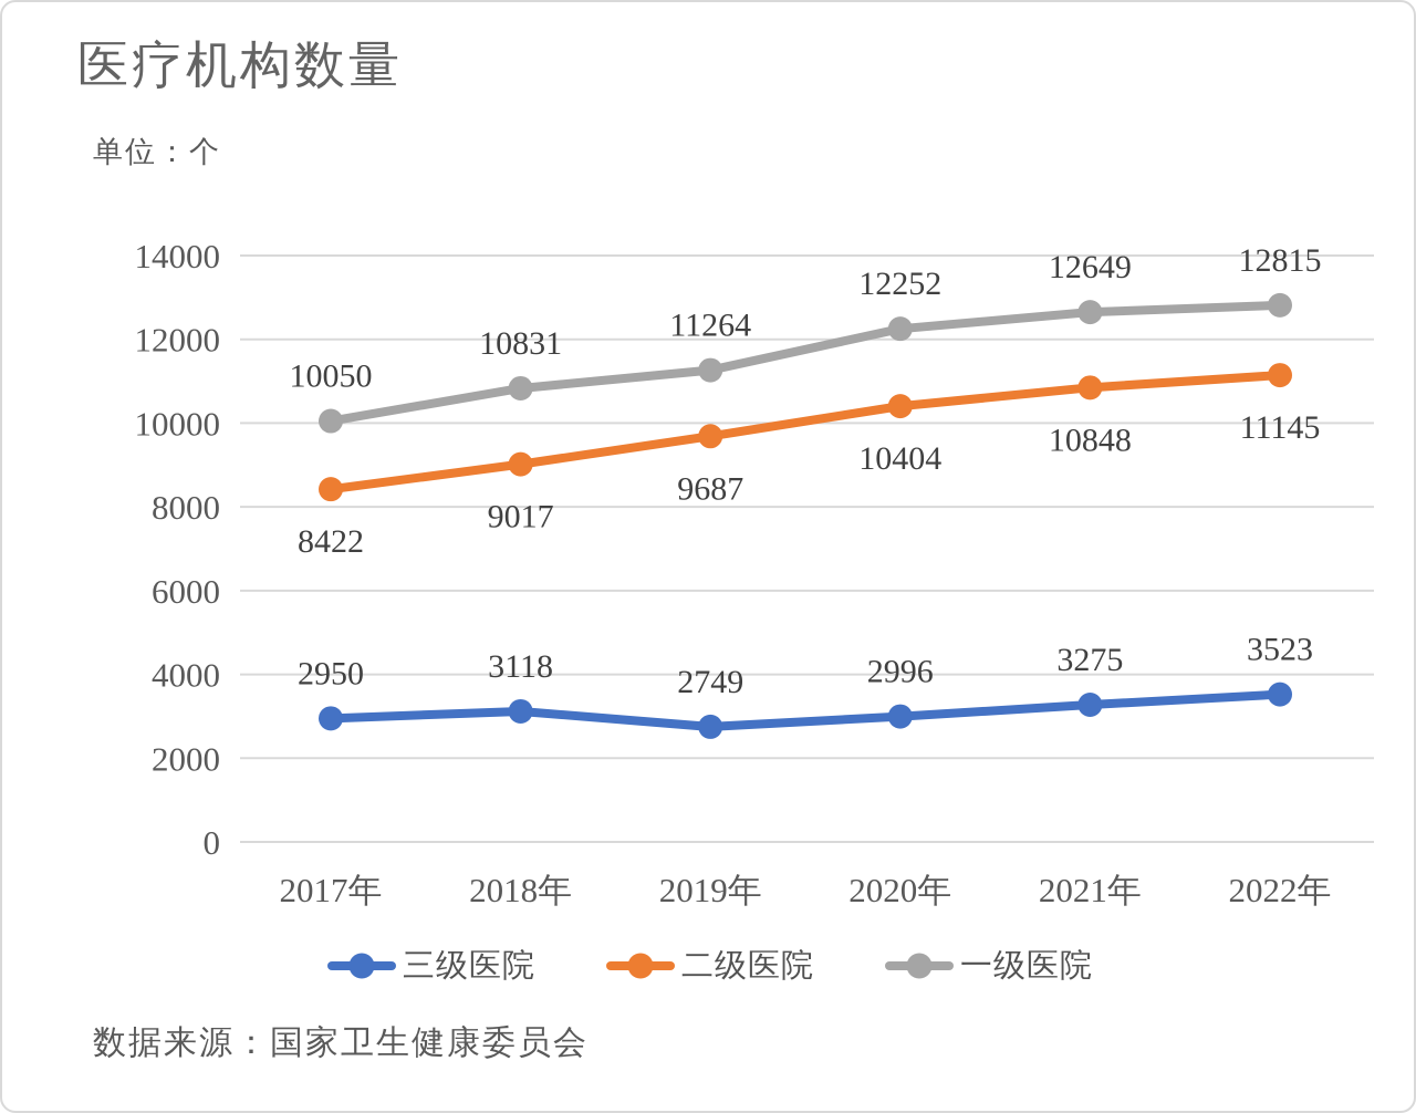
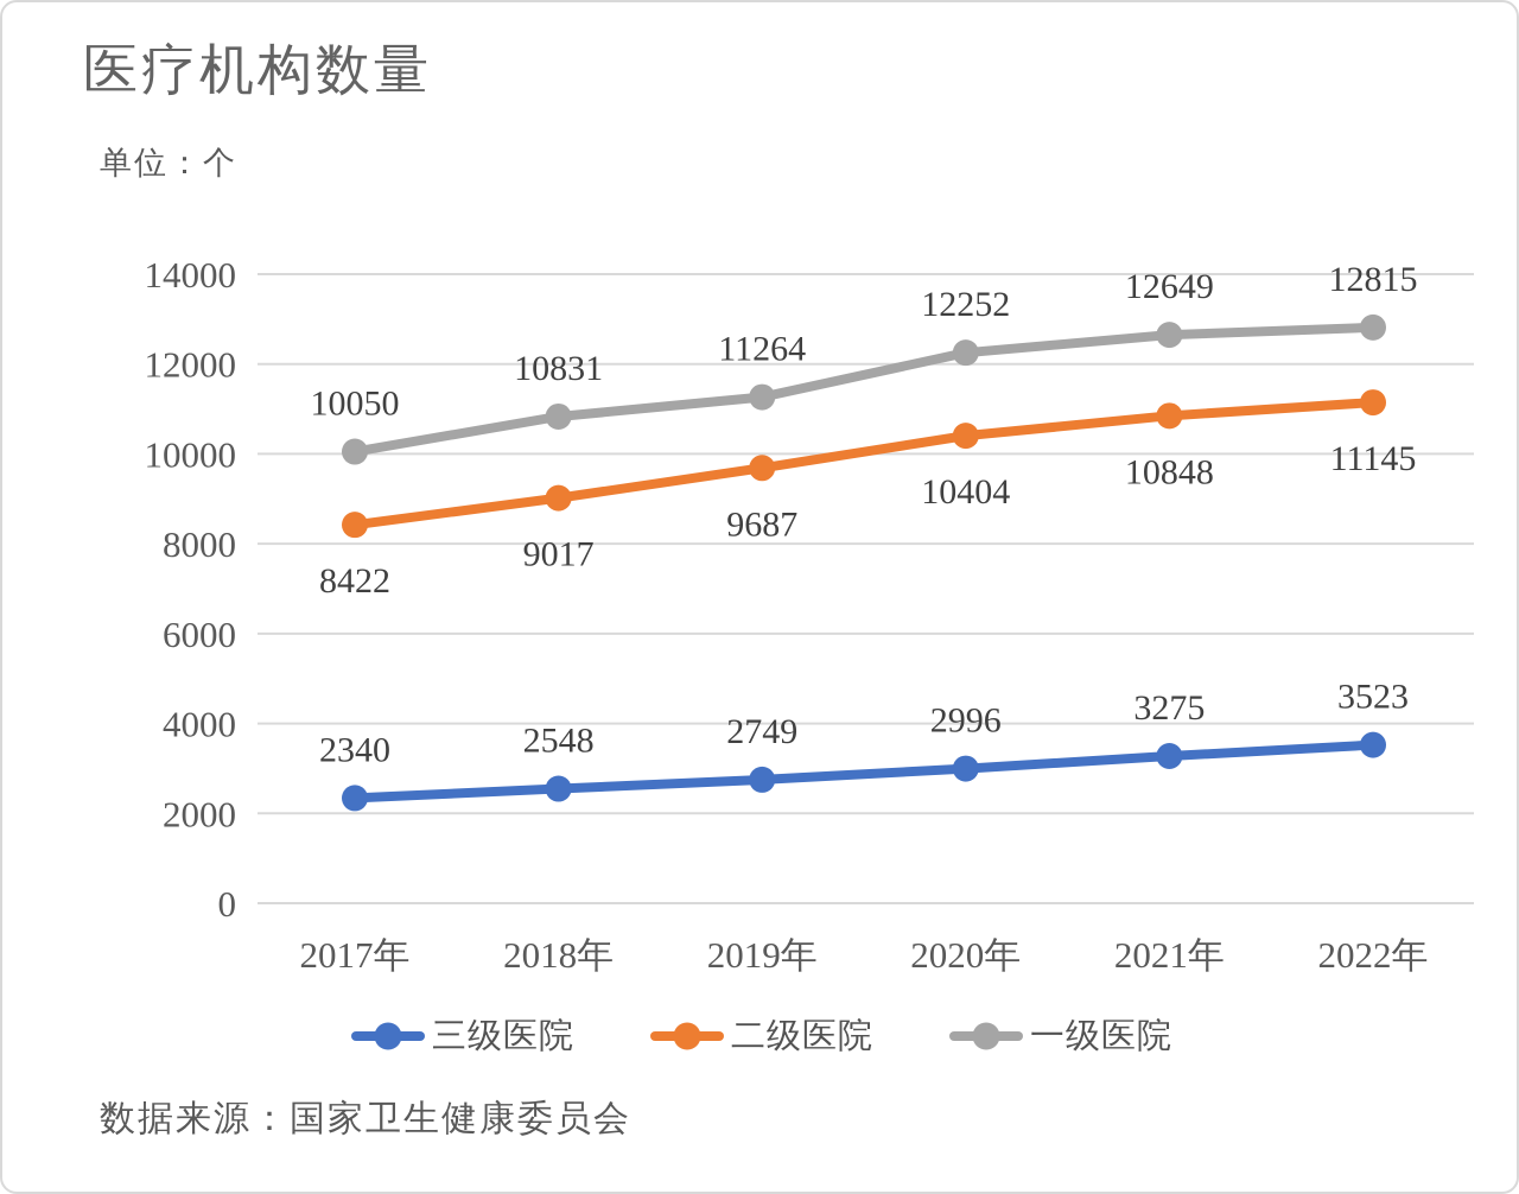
三级医院/2017年: 2950 -> 2340
三级医院/2018年: 3118 -> 2548
